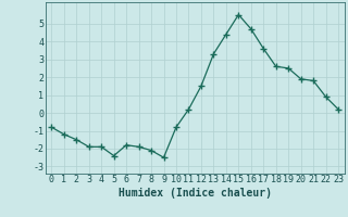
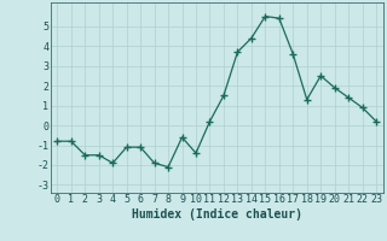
1: -1.2 -> -0.8
3: -1.9 -> -1.5
5: -2.4 -> -1.1
6: -1.8 -> -1.1
9: -2.5 -> -0.6
10: -0.8 -> -1.4
13: 3.3 -> 3.7
16: 4.7 -> 5.4
18: 2.6 -> 1.3
21: 1.8 -> 1.4
